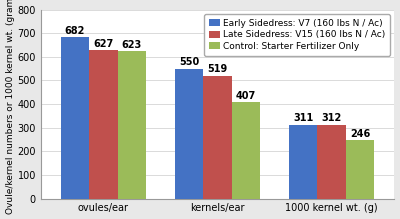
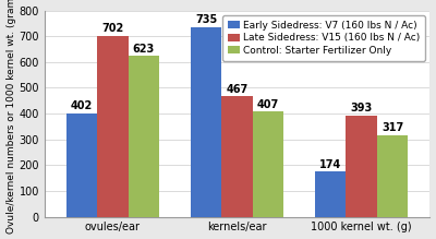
Early Sidedress: V7 (160 lbs N / Ac)/ovules/ear: 682 -> 402
Late Sidedress: V15 (160 lbs N / Ac)/ovules/ear: 627 -> 702
Early Sidedress: V7 (160 lbs N / Ac)/kernels/ear: 550 -> 735
Late Sidedress: V15 (160 lbs N / Ac)/kernels/ear: 519 -> 467
Early Sidedress: V7 (160 lbs N / Ac)/1000 kernel wt. (g): 311 -> 174
Late Sidedress: V15 (160 lbs N / Ac)/1000 kernel wt. (g): 312 -> 393
Control: Starter Fertilizer Only/1000 kernel wt. (g): 246 -> 317
